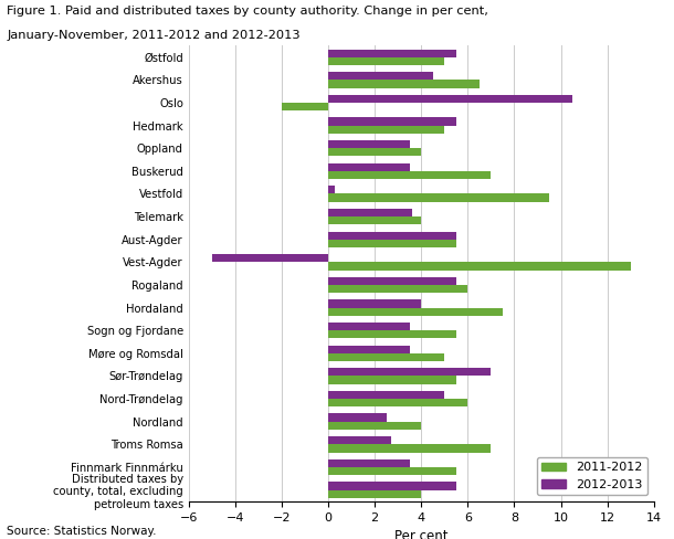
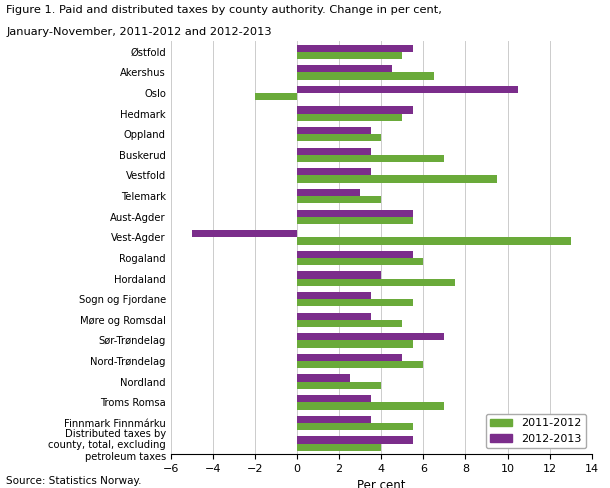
2012-2013/Vestfold: 0.3 -> 3.5
2012-2013/Telemark: 3.6 -> 3.0
2012-2013/Troms Romsa: 2.7 -> 3.5
